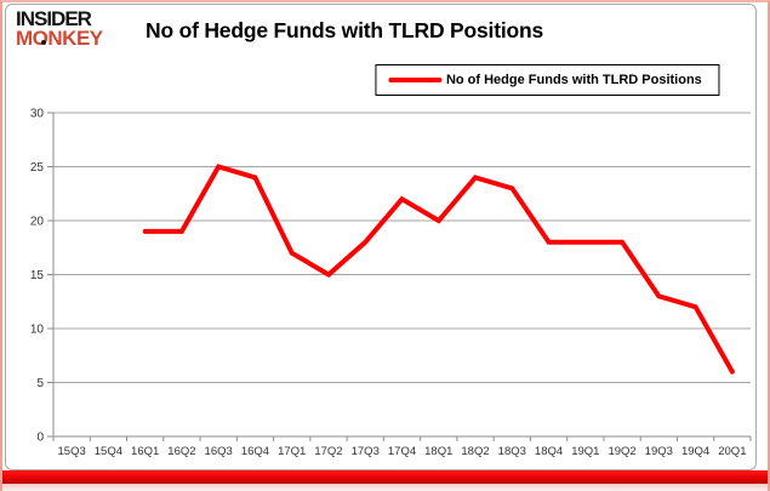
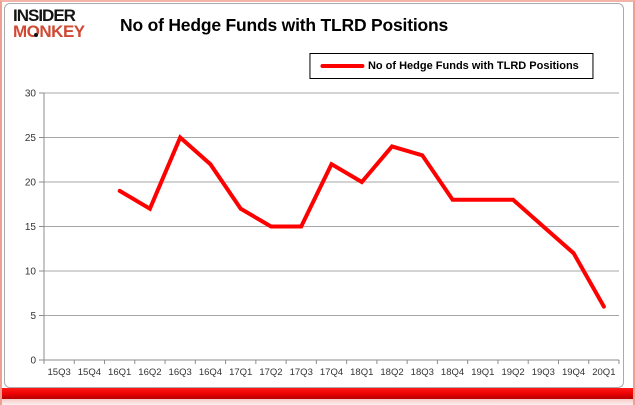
16Q2: 19 -> 17
16Q4: 24 -> 22
17Q3: 18 -> 15
19Q3: 13 -> 15
